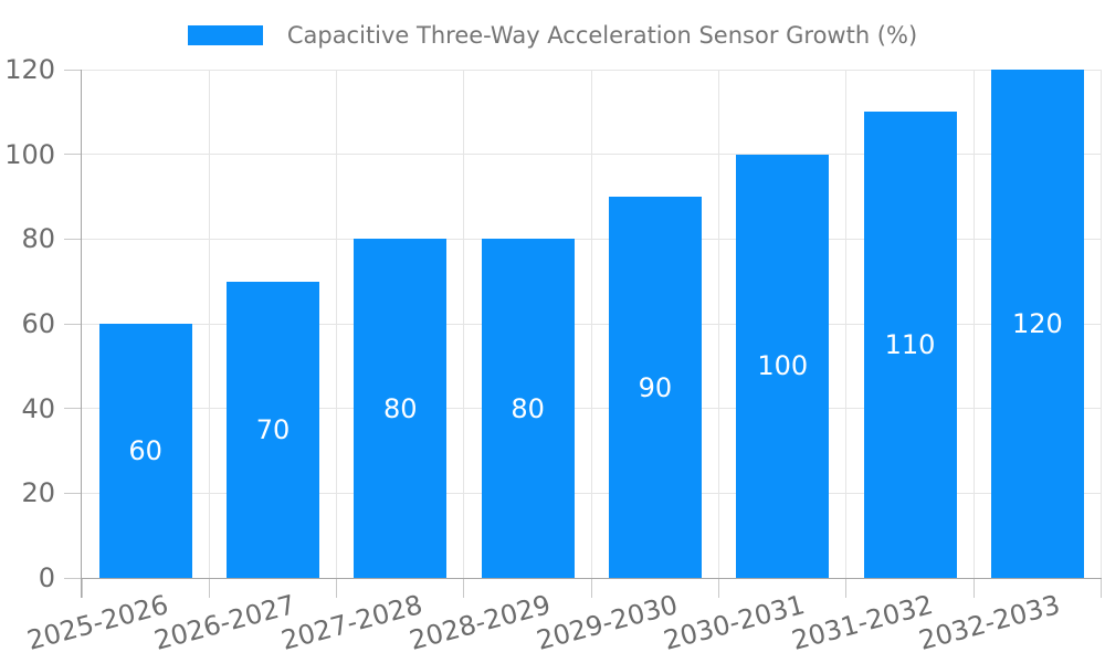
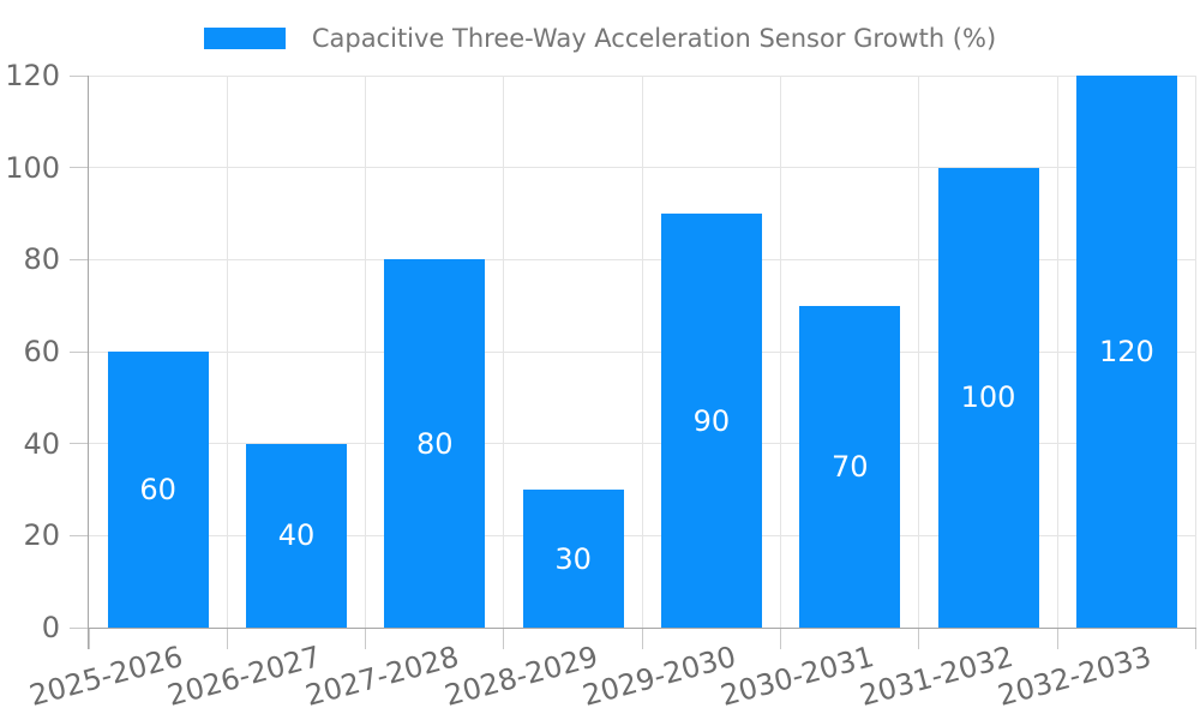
2026-2027: 70 -> 40
2028-2029: 80 -> 30
2030-2031: 100 -> 70
2031-2032: 110 -> 100
